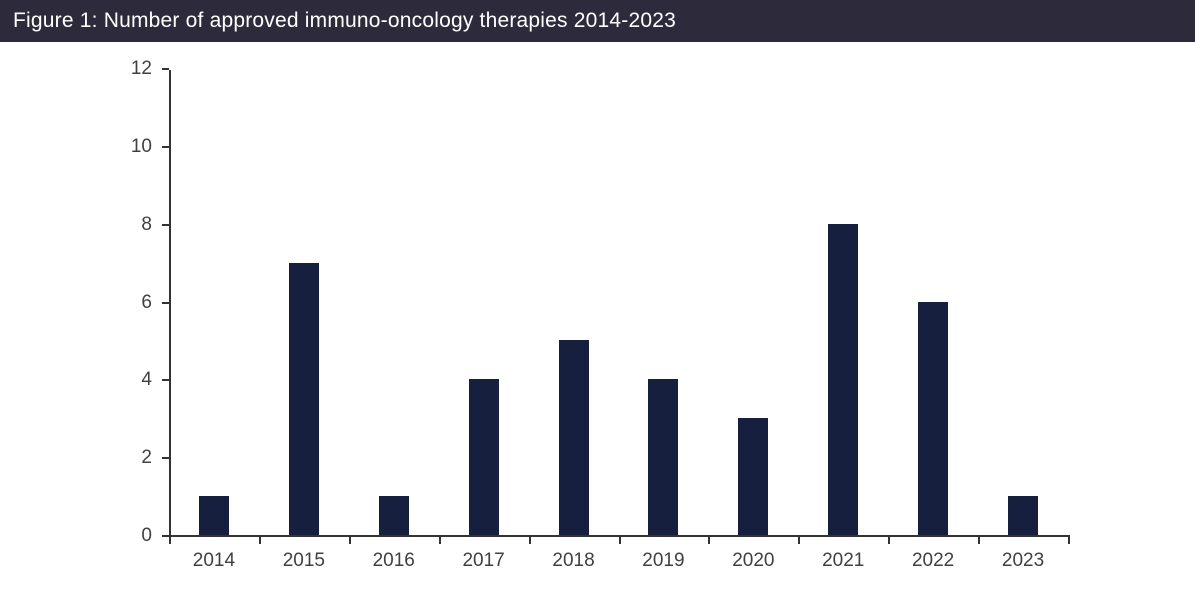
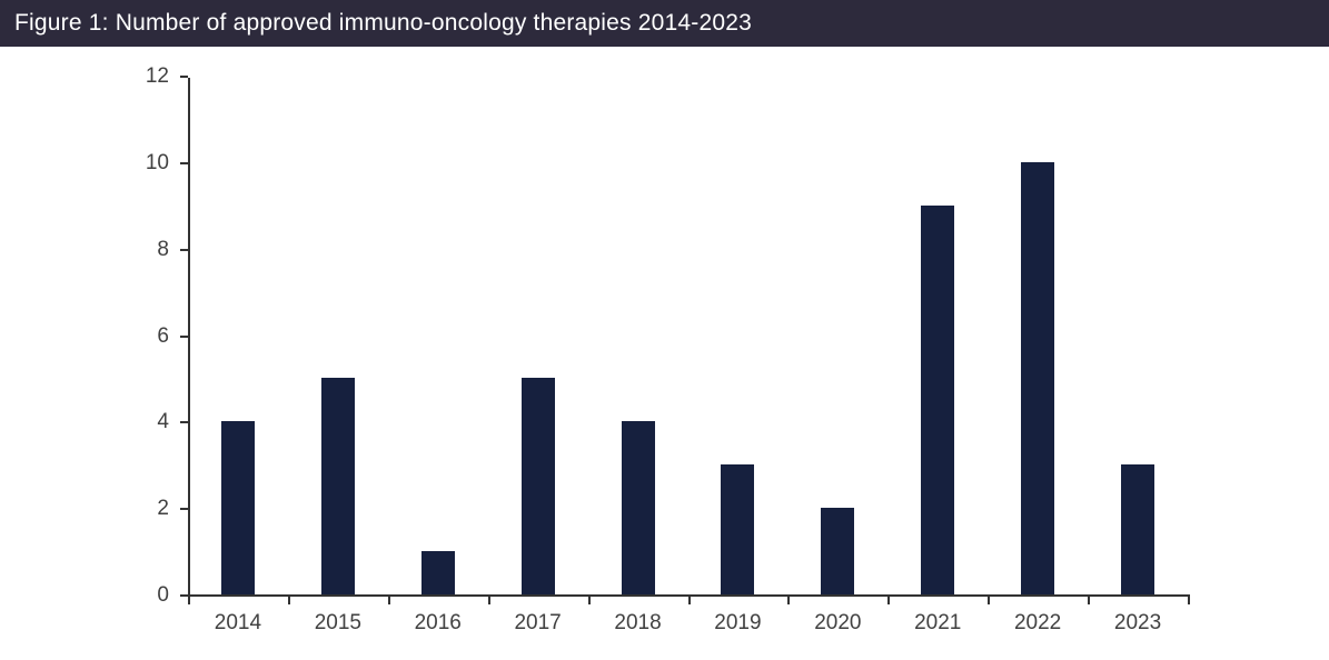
2014: 1 -> 4
2015: 7 -> 5
2017: 4 -> 5
2018: 5 -> 4
2019: 4 -> 3
2020: 3 -> 2
2021: 8 -> 9
2022: 6 -> 10
2023: 1 -> 3
